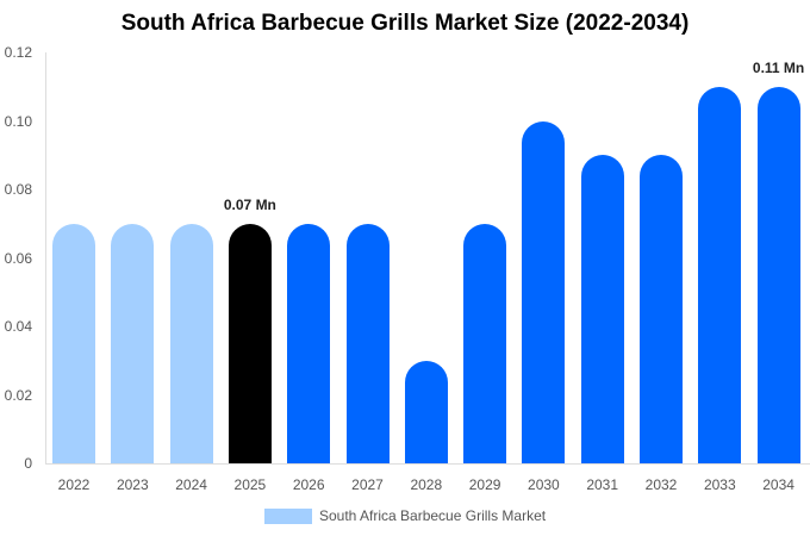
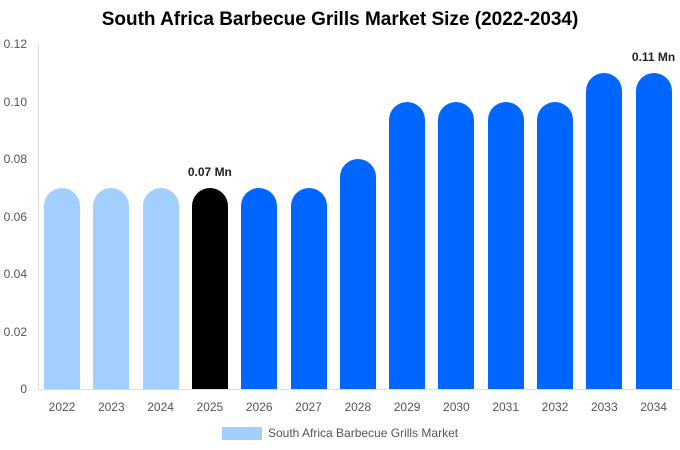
2028: 0.03 -> 0.08
2029: 0.07 -> 0.10
2031: 0.09 -> 0.10
2032: 0.09 -> 0.10
